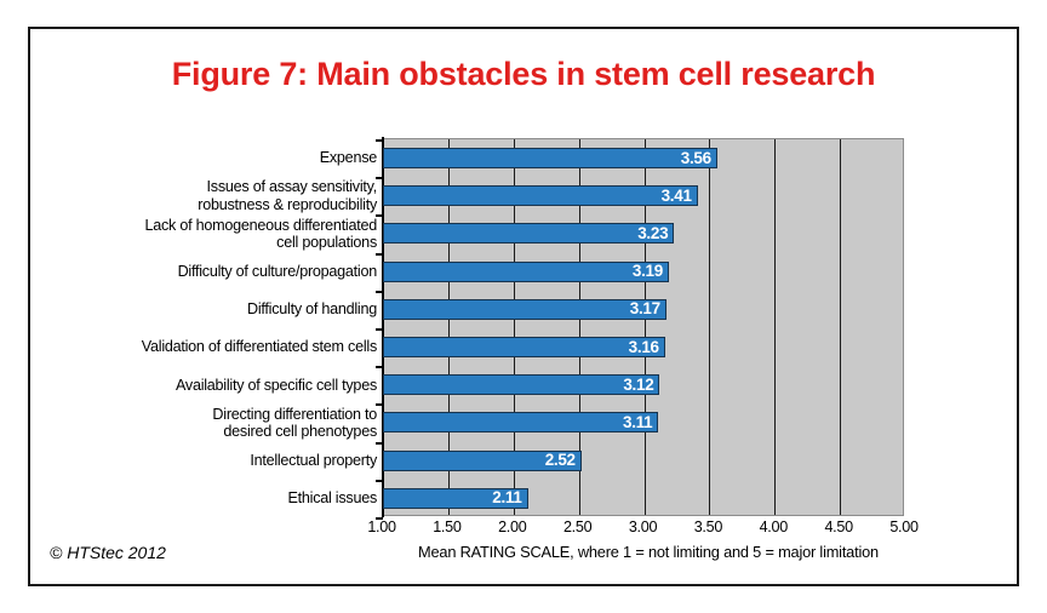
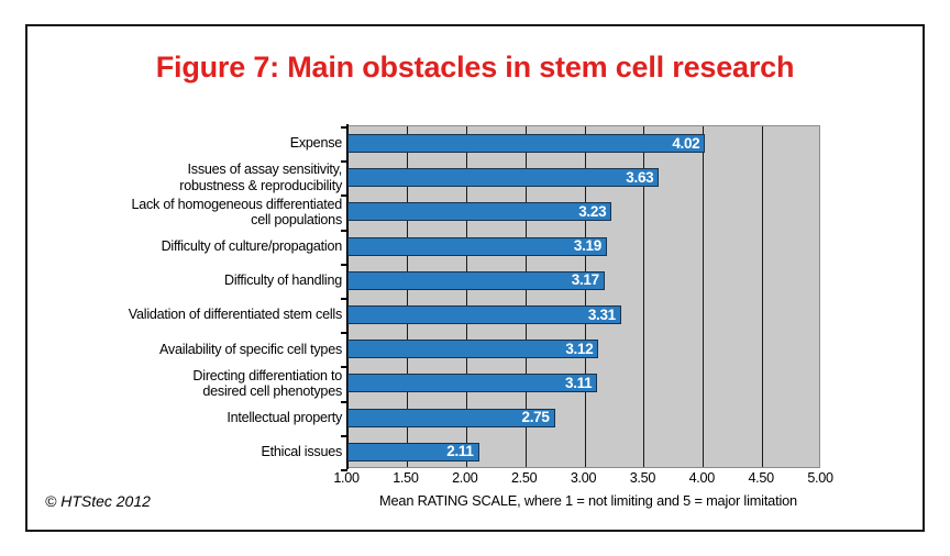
Expense: 3.56 -> 4.02
Issues of assay sensitivity, robustness & reproducibility: 3.41 -> 3.63
Validation of differentiated stem cells: 3.16 -> 3.31
Intellectual property: 2.52 -> 2.75
